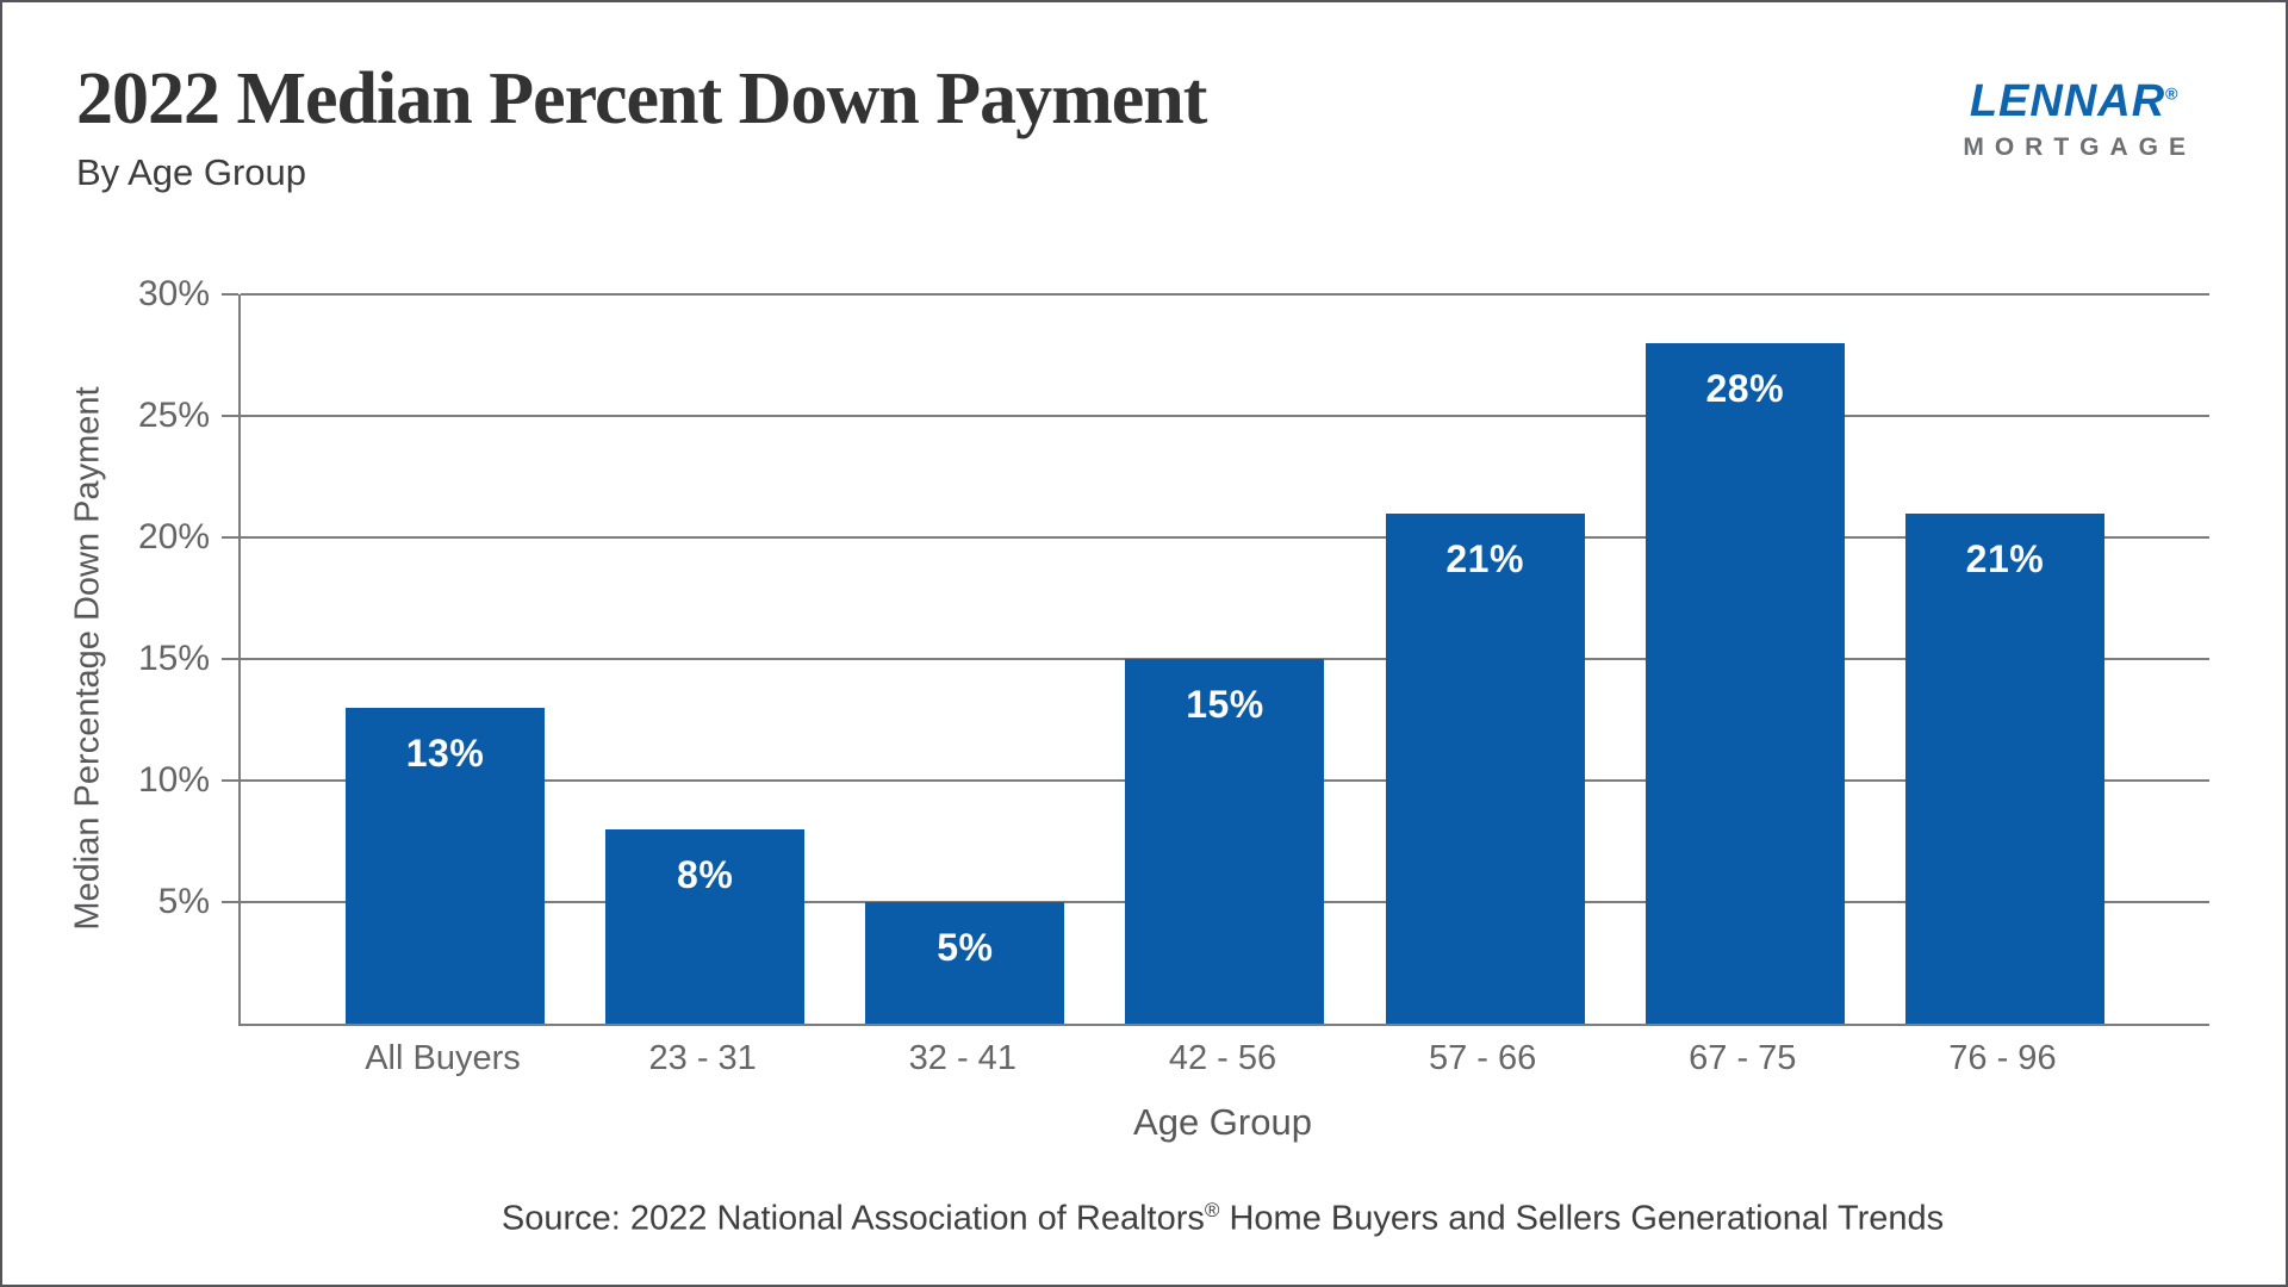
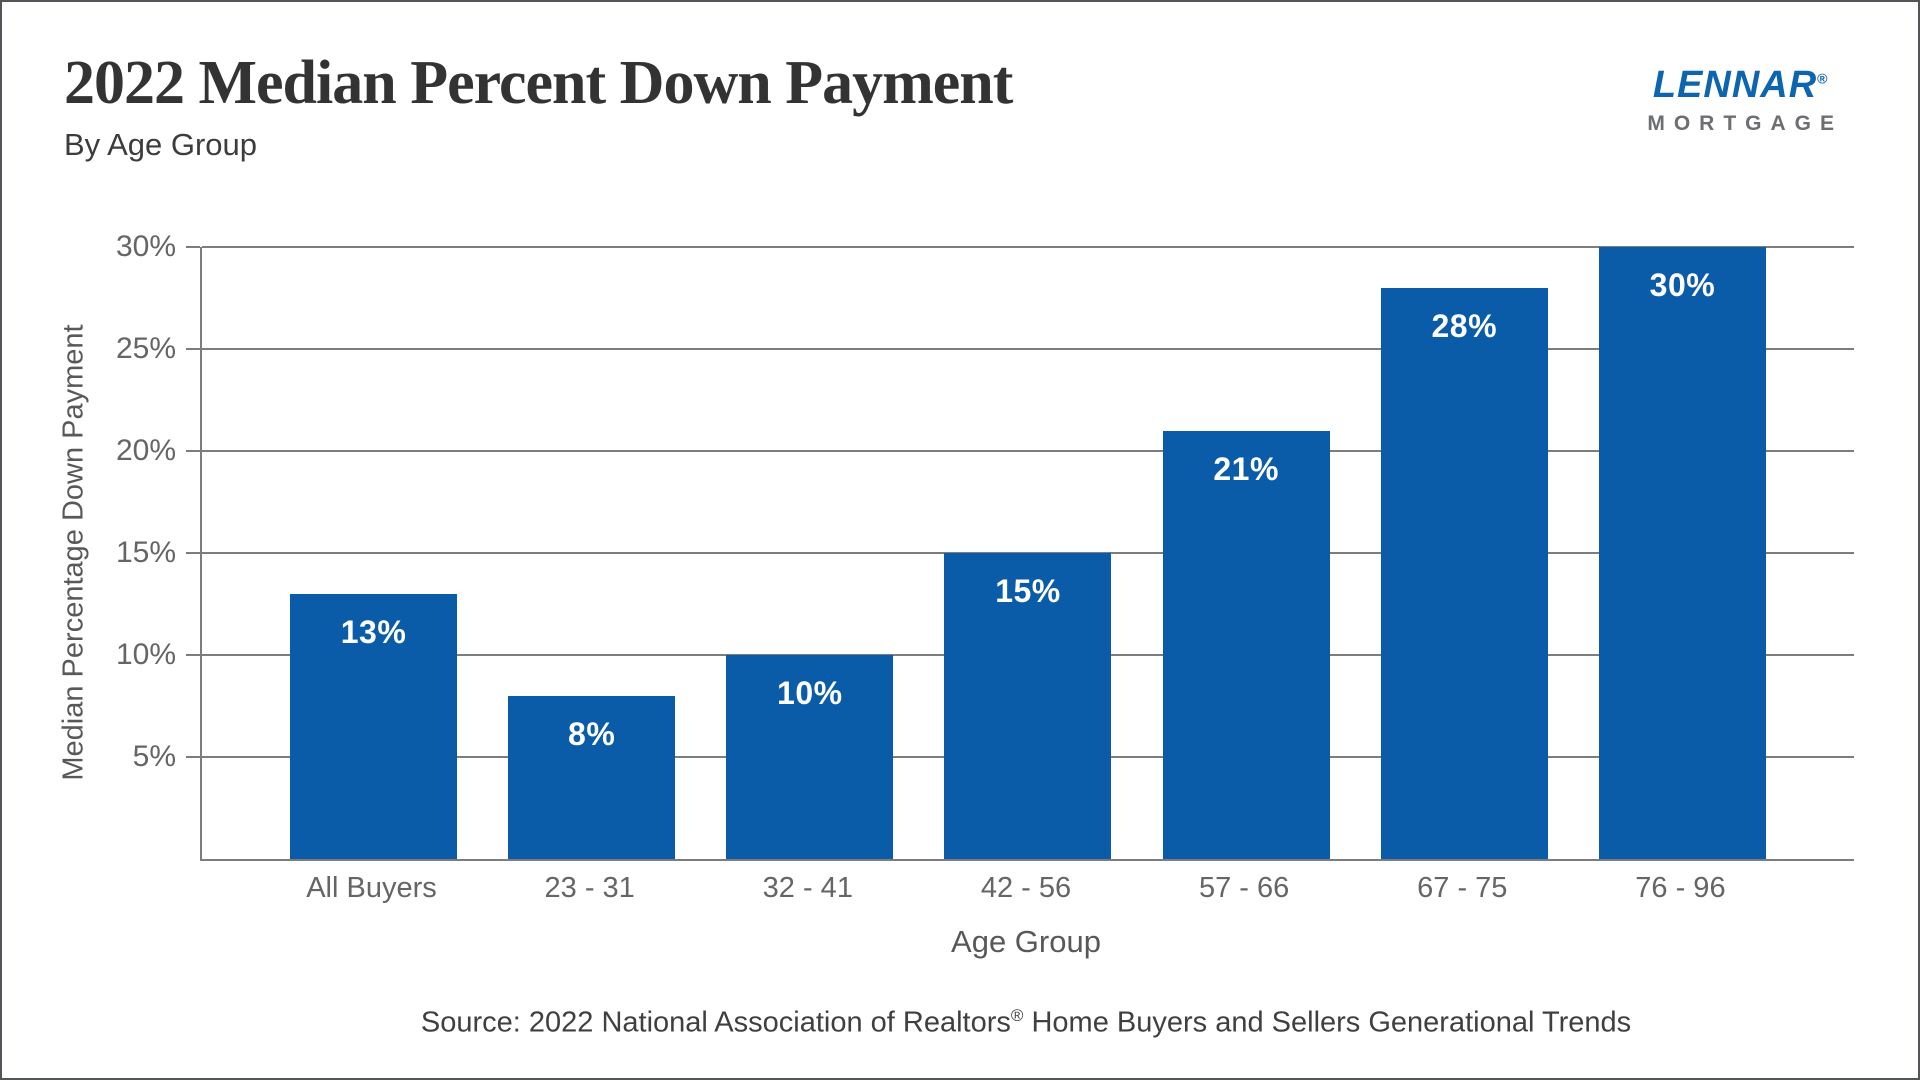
32 - 41: 5% -> 10%
76 - 96: 21% -> 30%
